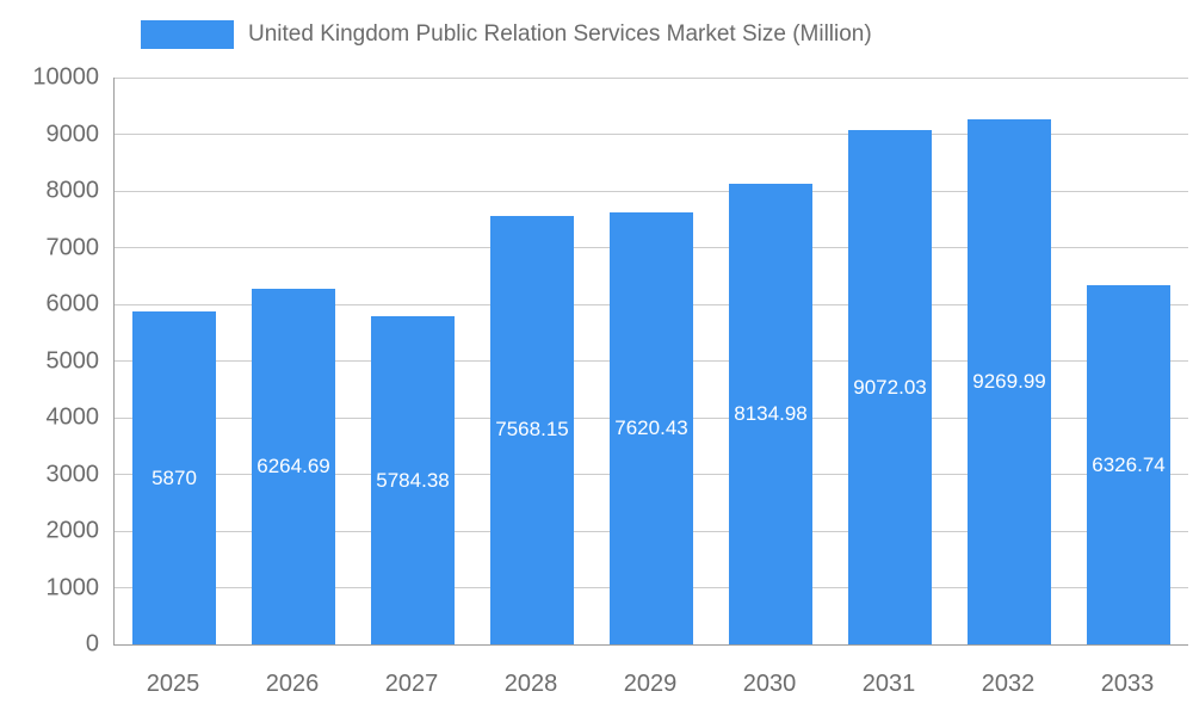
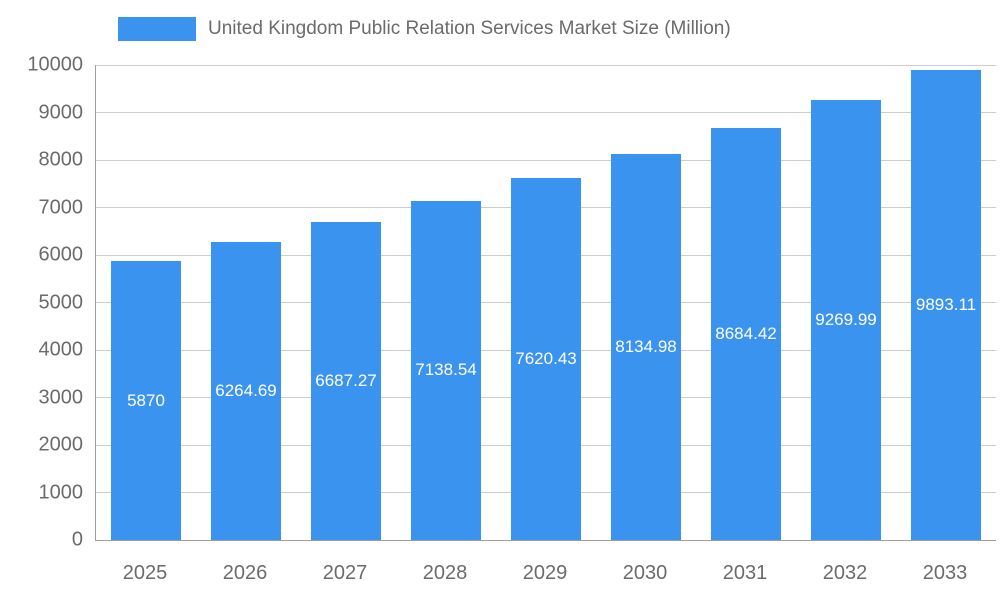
2027: 5784.38 -> 6687.27
2028: 7568.15 -> 7138.54
2031: 9072.03 -> 8684.42
2033: 6326.74 -> 9893.11
